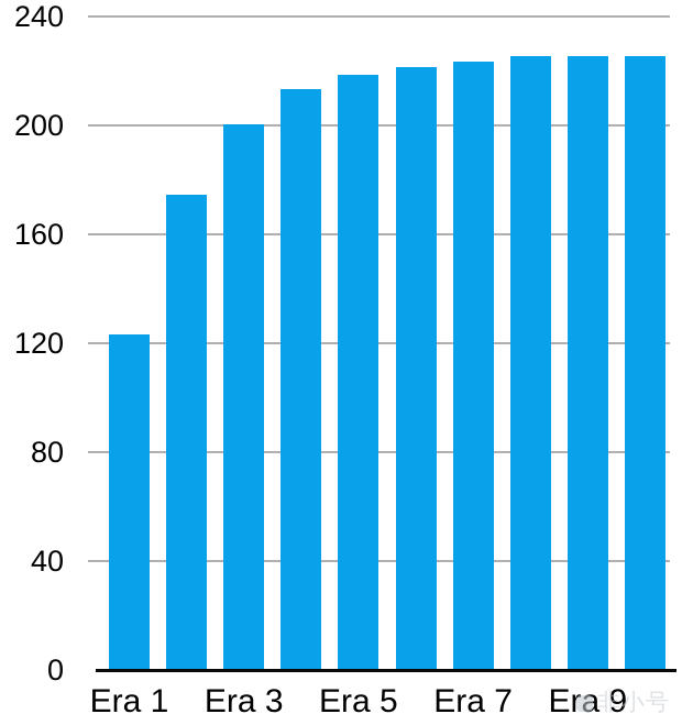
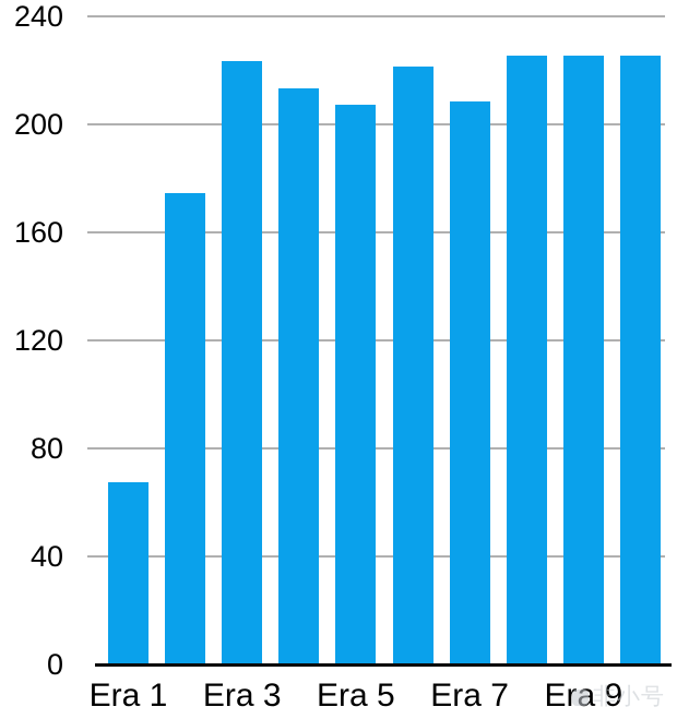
Era 1: 123 -> 67
Era 3: 200 -> 223
Era 5: 218 -> 207
Era 7: 223 -> 208
